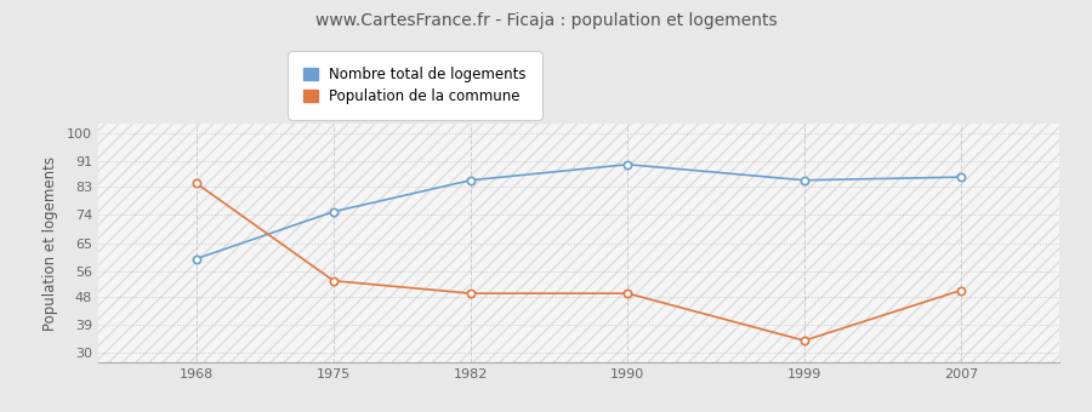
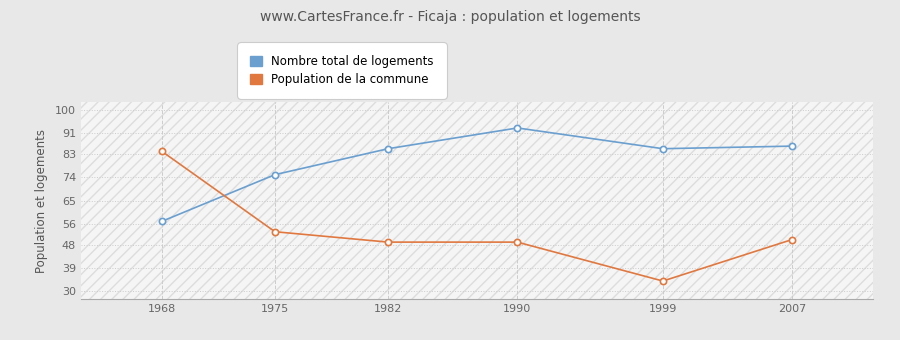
Nombre total de logements/1968: 60 -> 57
Nombre total de logements/1990: 90 -> 93
